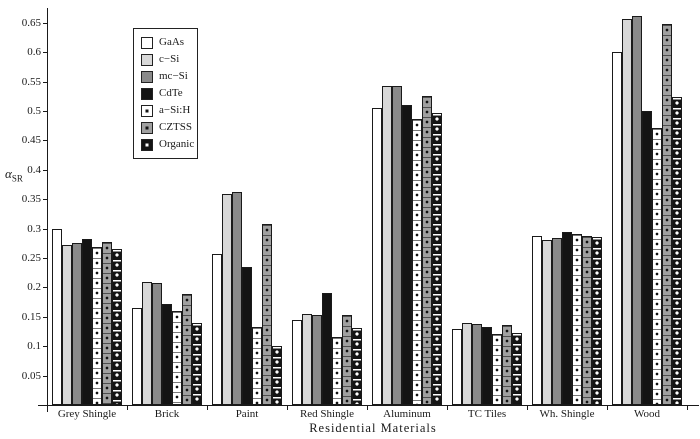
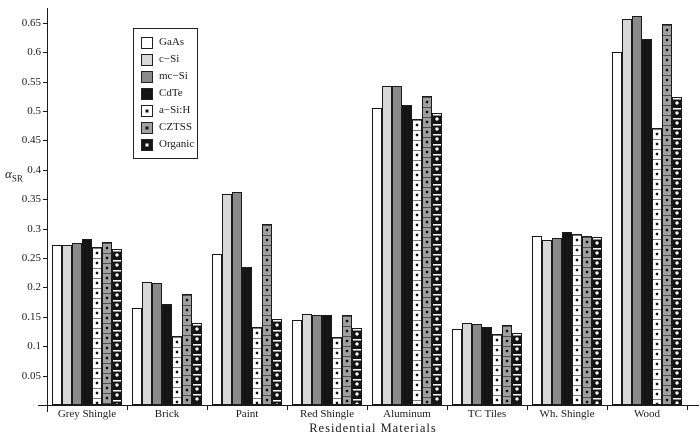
GaAs/Grey Shingle: 0.30 -> 0.27
a−Si:H/Brick: 0.16 -> 0.12
Organic/Paint: 0.10 -> 0.15
CdTe/Red Shingle: 0.19 -> 0.15
CdTe/Wood: 0.50 -> 0.62
